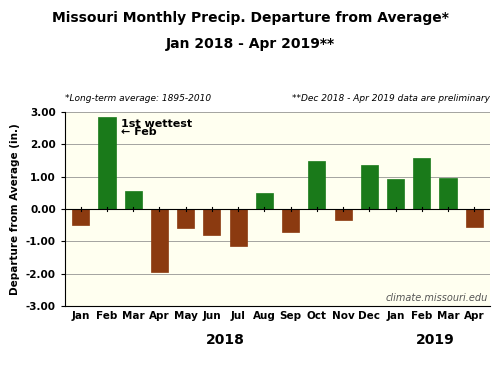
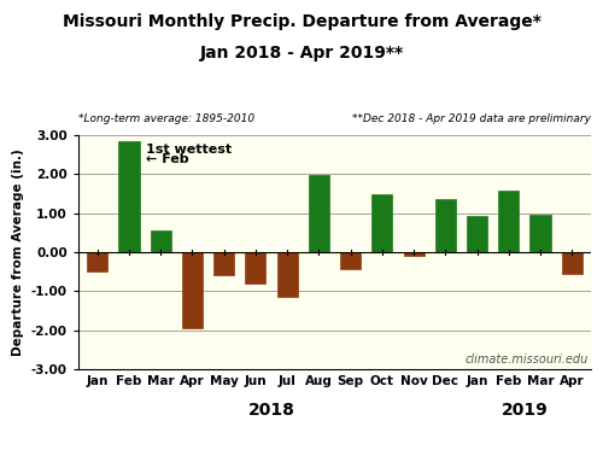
Aug: 0.50 -> 1.97
Sep: -0.70 -> -0.45
Nov: -0.35 -> -0.10
